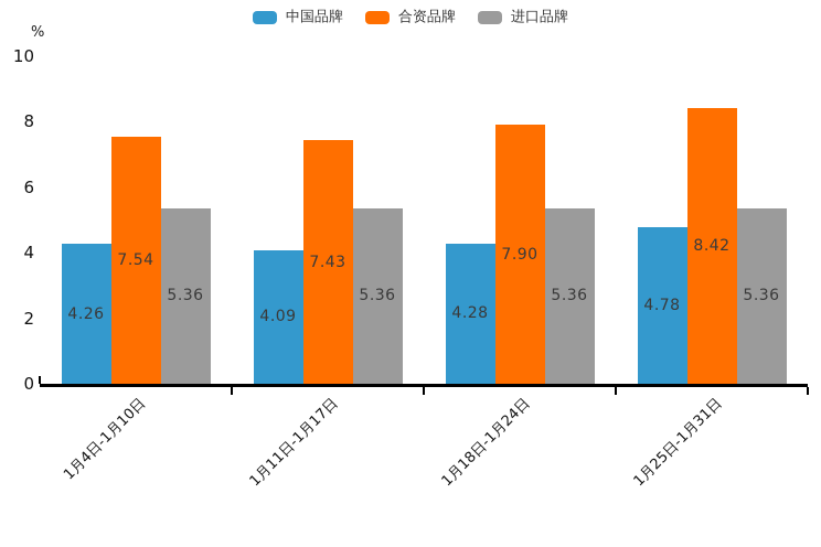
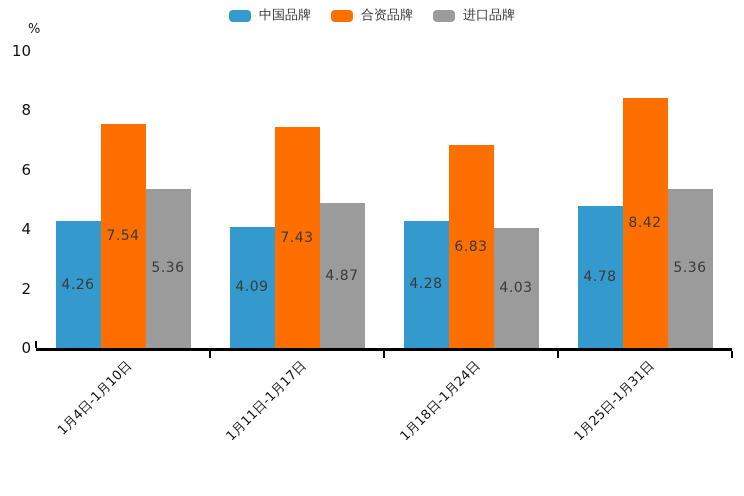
进口品牌/1月11日-1月17日: 5.36 -> 4.87
合资品牌/1月18日-1月24日: 7.90 -> 6.83
进口品牌/1月18日-1月24日: 5.36 -> 4.03
